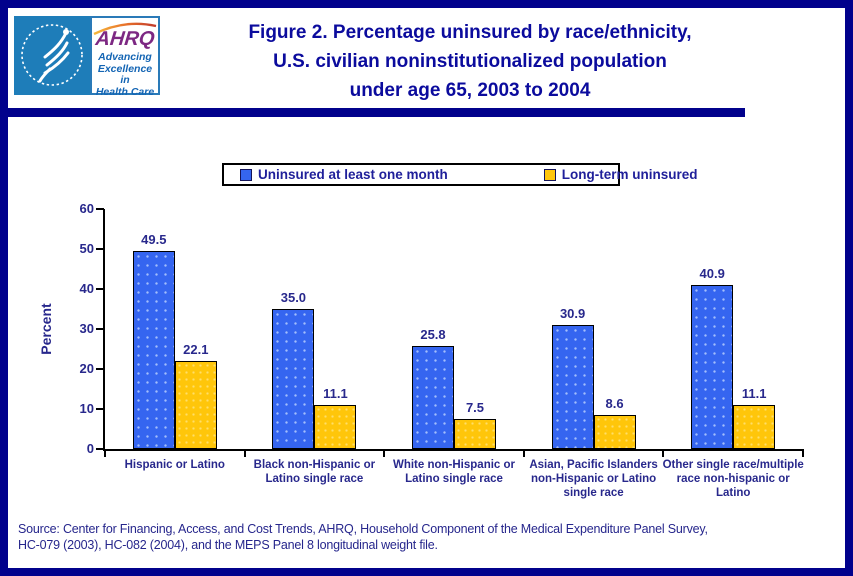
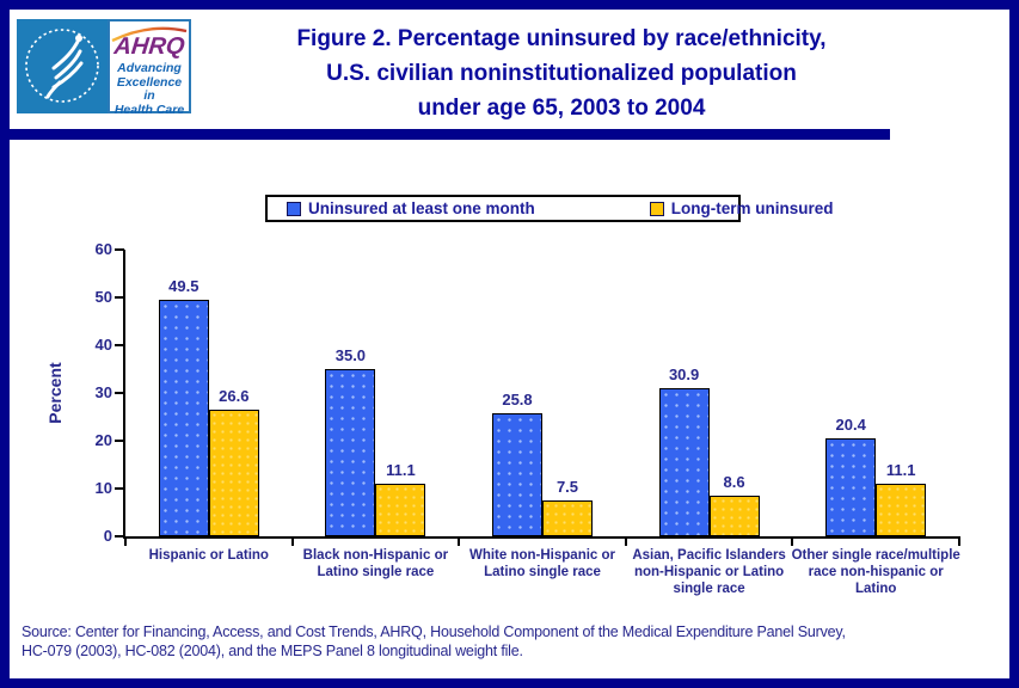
Long-term uninsured/Hispanic or Latino: 22.1 -> 26.6
Uninsured at least one month/Other single race/multiple race non-hispanic or Latino: 40.9 -> 20.4
